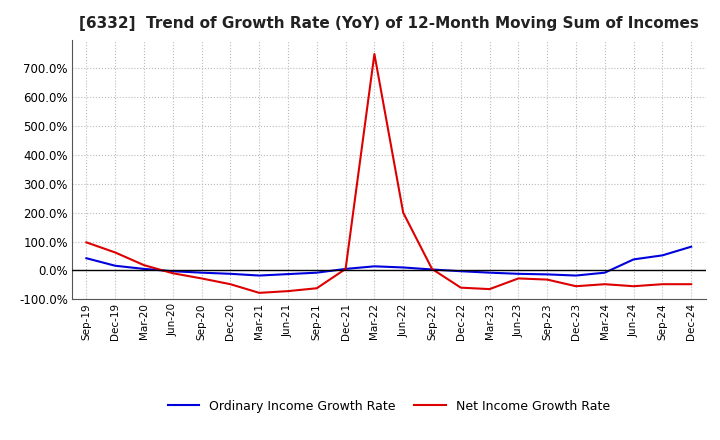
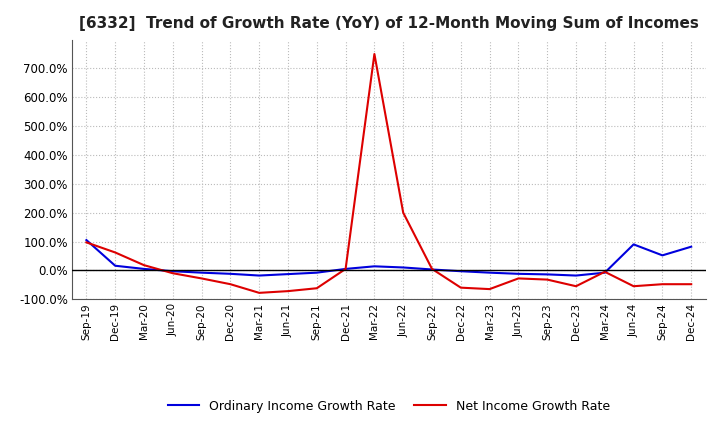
Ordinary Income Growth Rate/Sep-19: 42% -> 105%
Net Income Growth Rate/Mar-24: -48% -> -5%
Ordinary Income Growth Rate/Jun-24: 38% -> 90%
